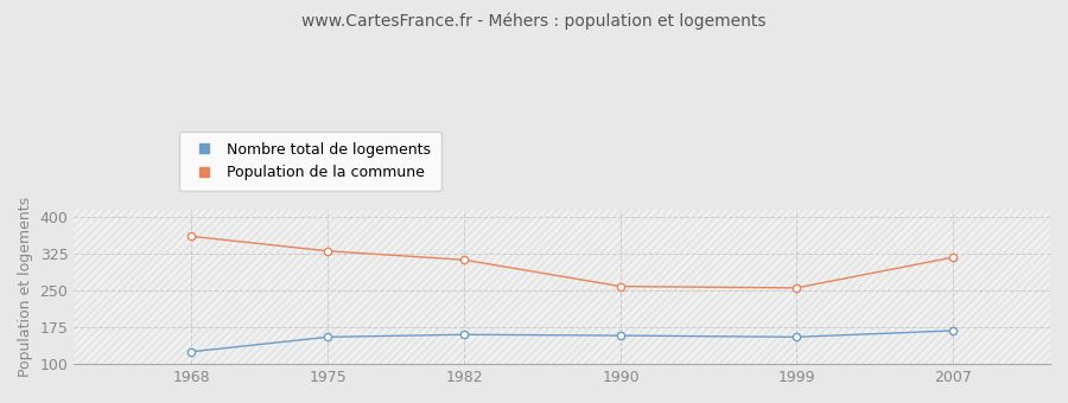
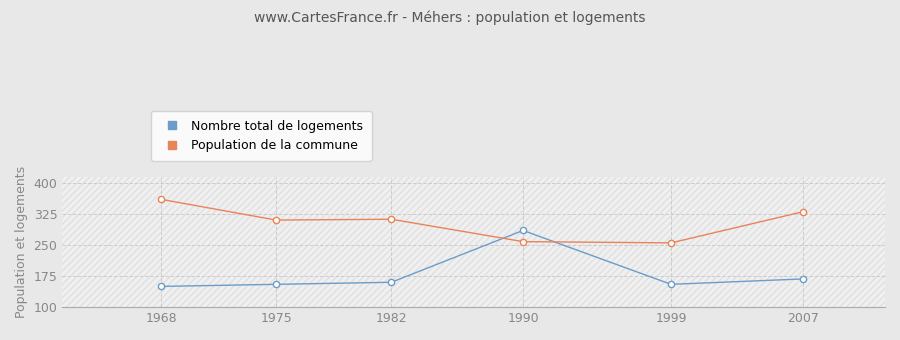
Nombre total de logements/1968: 125 -> 150
Population de la commune/1975: 330 -> 310
Nombre total de logements/1990: 158 -> 285
Population de la commune/2007: 317 -> 330
